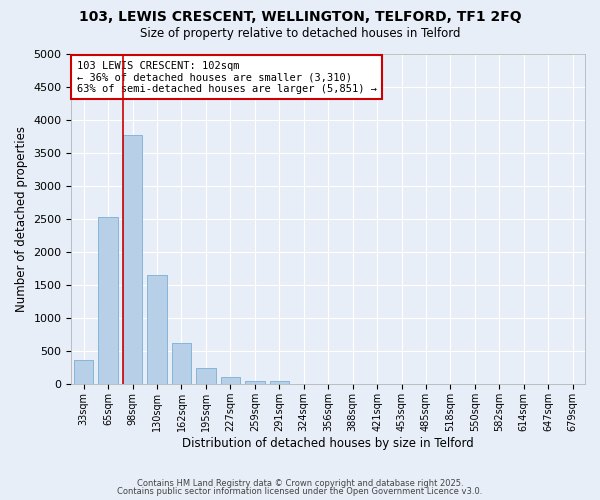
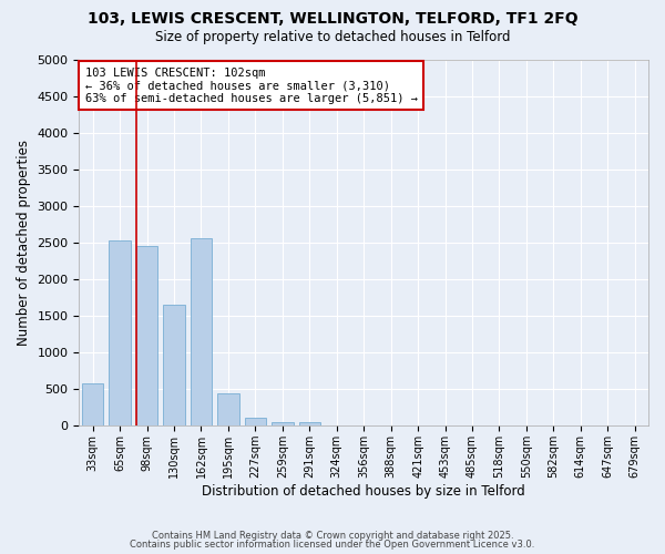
33sqm: 370 -> 580
98sqm: 3770 -> 2460
162sqm: 620 -> 2560
195sqm: 240 -> 440
